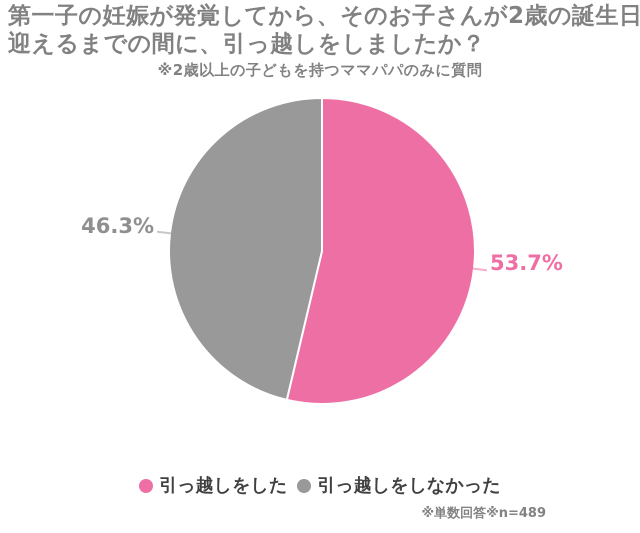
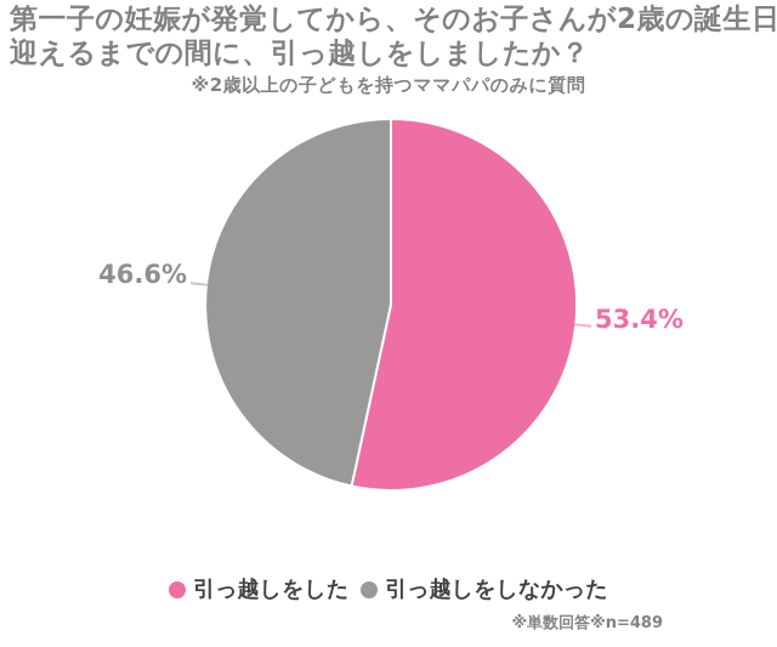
引っ越しをした: 53.7% -> 53.4%
引っ越しをしなかった: 46.3% -> 46.6%
